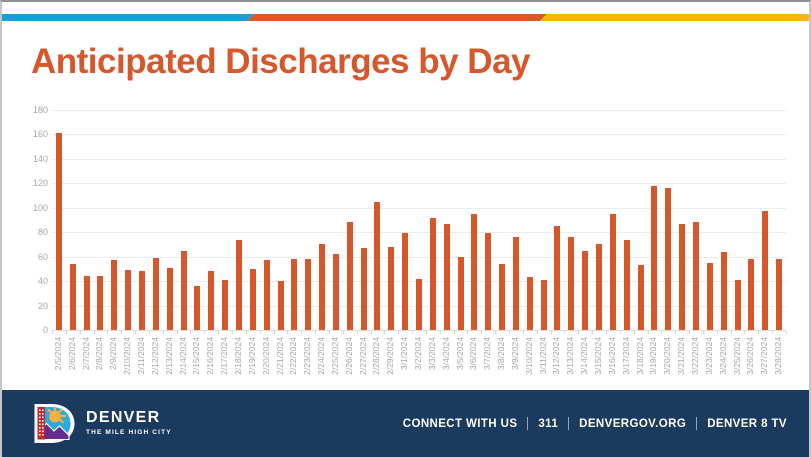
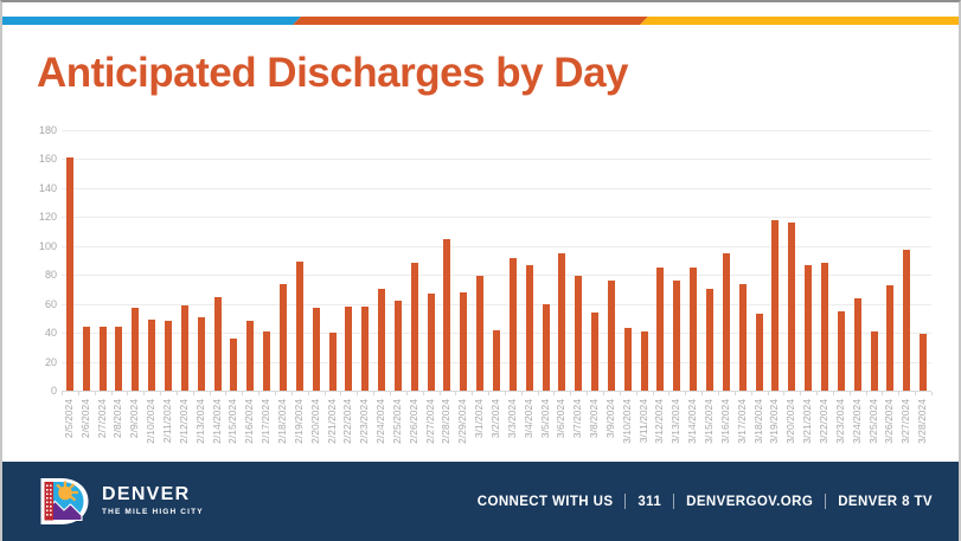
2/6/2024: 54 -> 44
2/19/2024: 50 -> 89
3/14/2024: 65 -> 85
3/26/2024: 58 -> 73
3/28/2024: 58 -> 39
